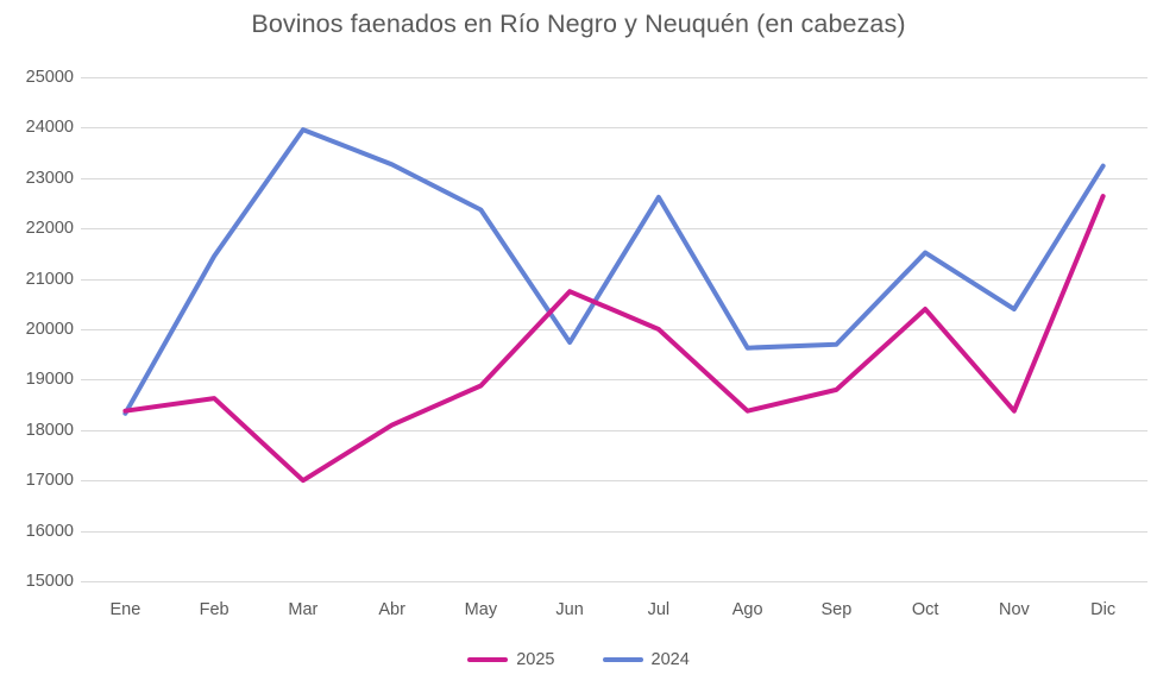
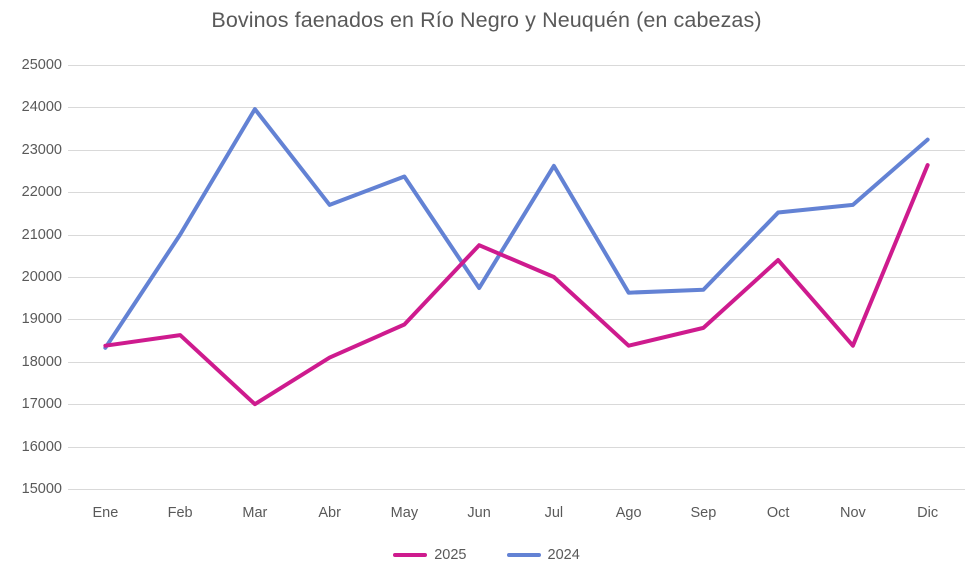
2024/Feb: 21400 -> 21000
2024/Abr: 23300 -> 21700
2024/Nov: 20400 -> 21700
